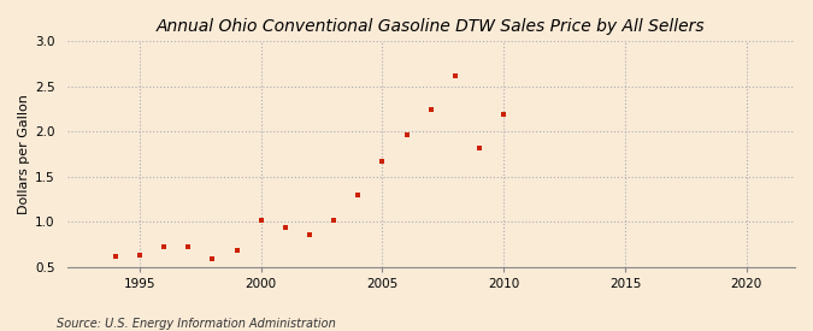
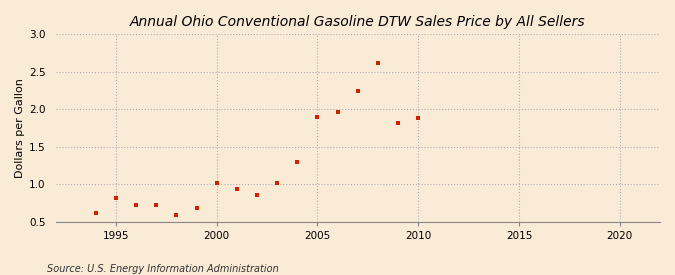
1995: 0.63 -> 0.82
2005: 1.67 -> 1.90
2010: 2.19 -> 1.88
